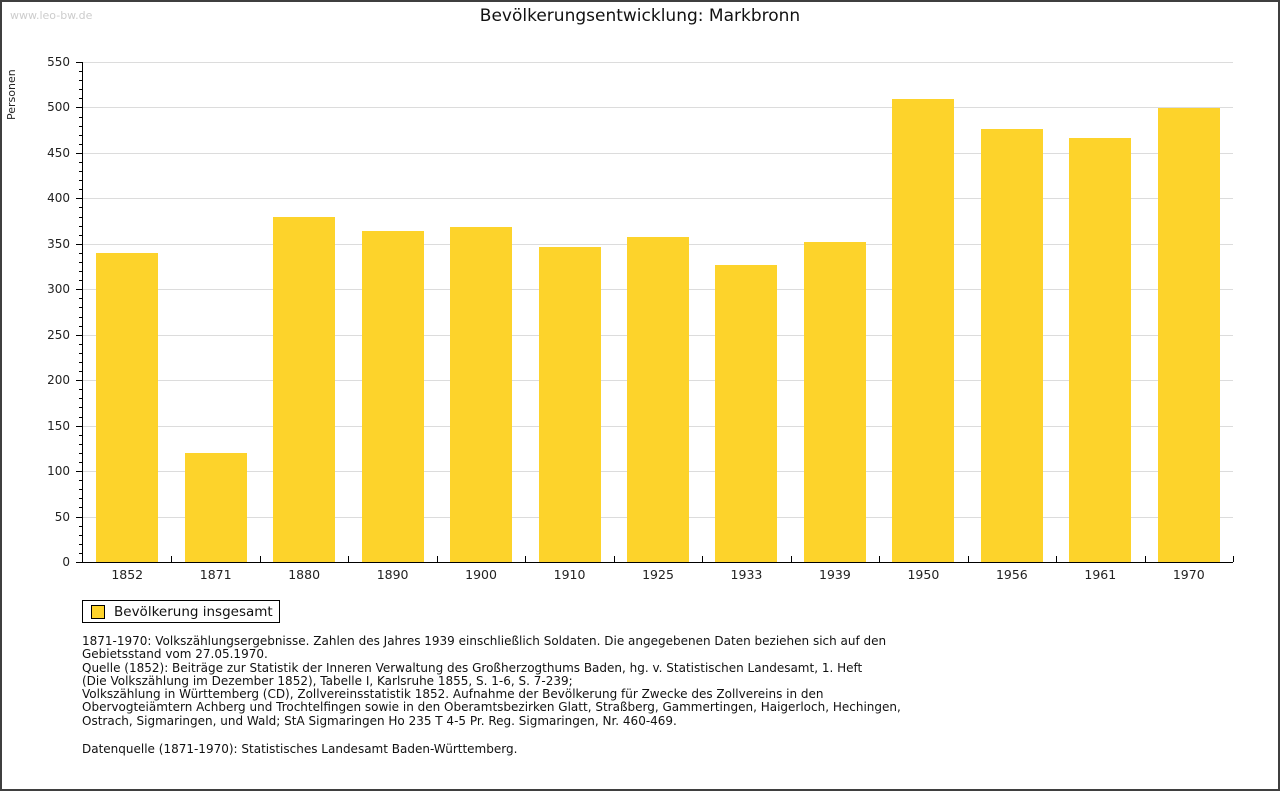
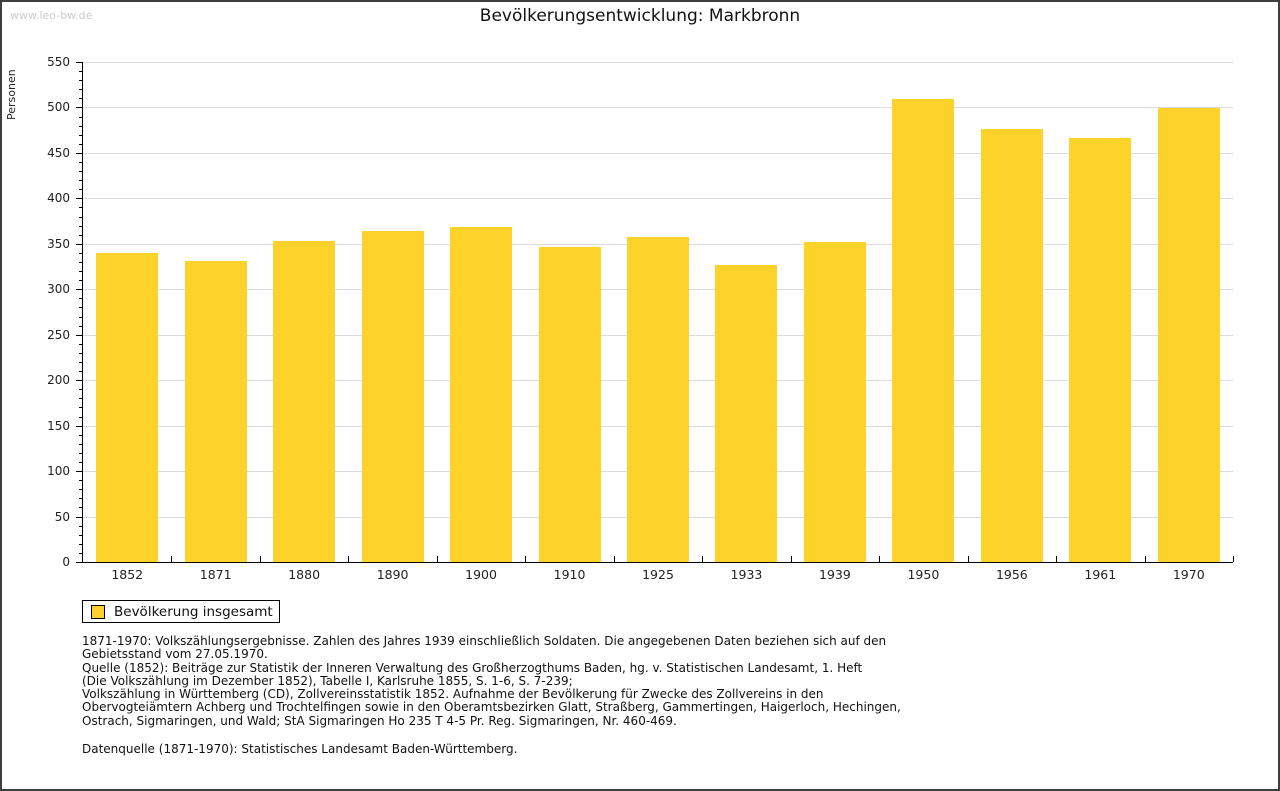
1871: 120 -> 330
1880: 380 -> 350
